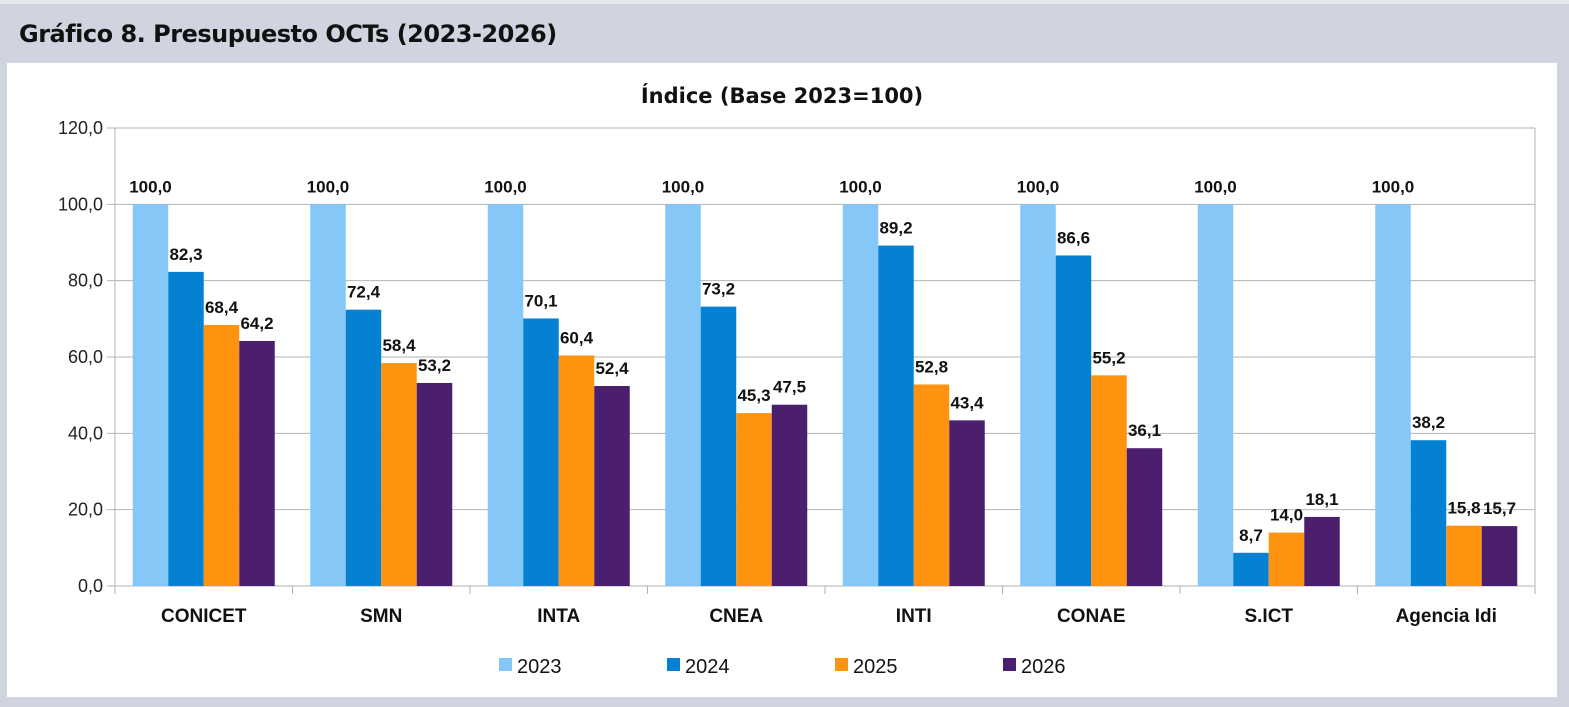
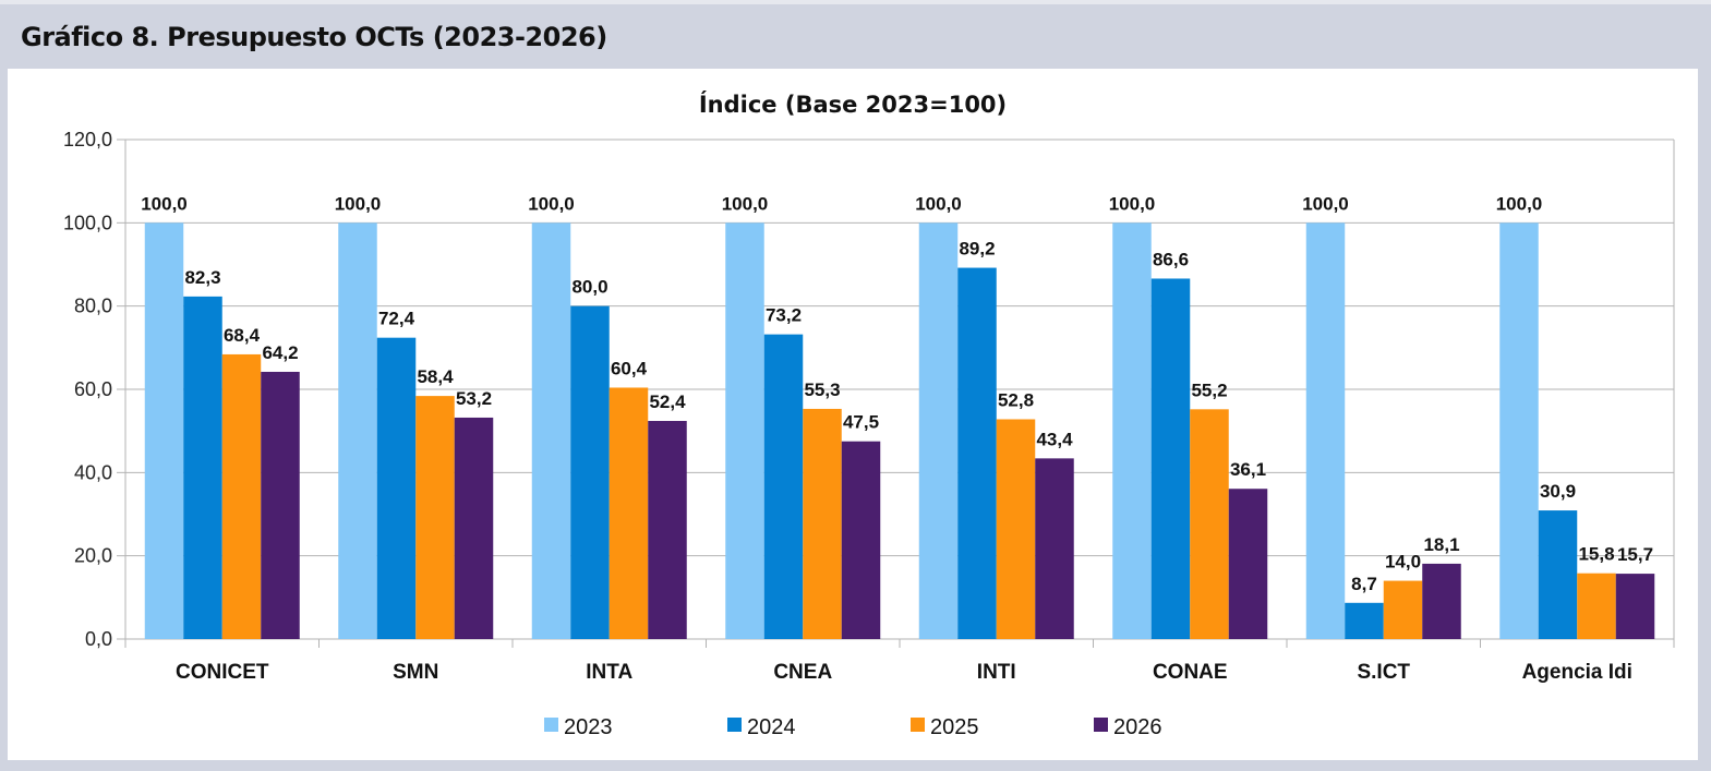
2024/INTA: 70,1 -> 80,0
2025/CNEA: 45,3 -> 55,3
2024/Agencia Idi: 38,2 -> 30,9
